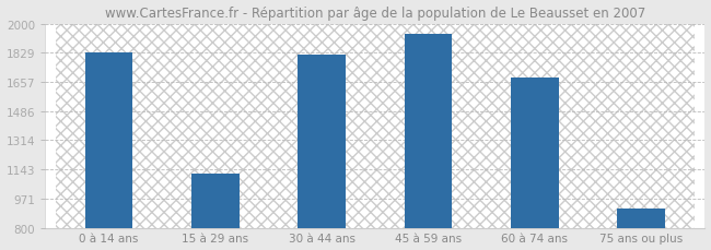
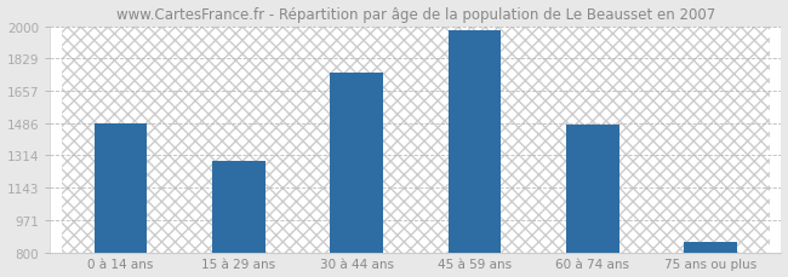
0 à 14 ans: 1830 -> 1490
15 à 29 ans: 1120 -> 1280
30 à 44 ans: 1820 -> 1750
45 à 59 ans: 1940 -> 1980
60 à 74 ans: 1680 -> 1480
75 ans ou plus: 910 -> 860
